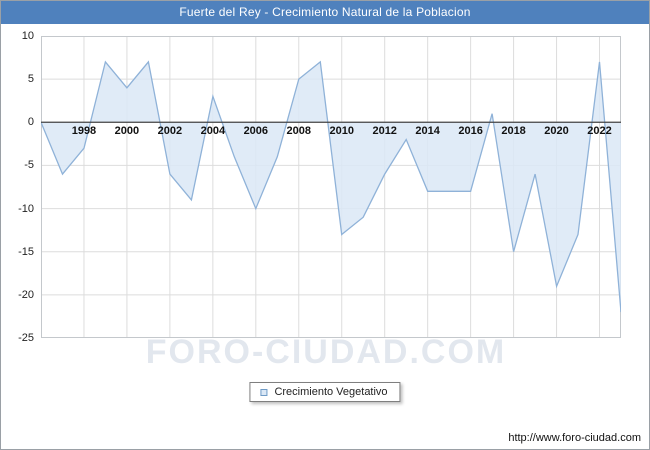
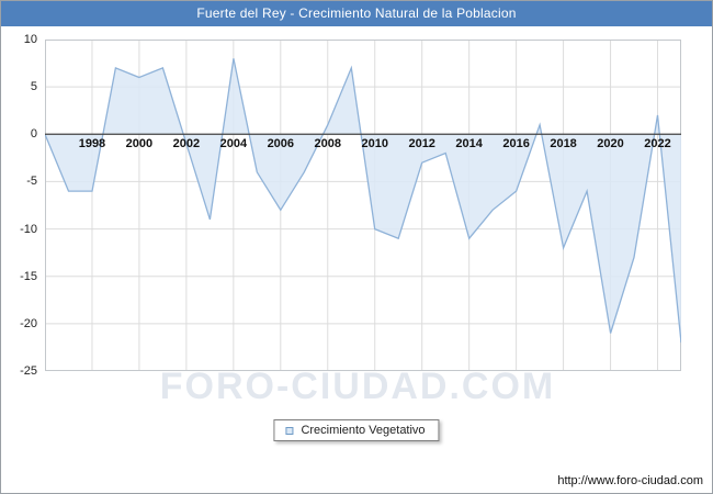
1998: -3 -> -6
2000: 4 -> 6
2002: -6 -> -1
2004: 3 -> 8
2006: -10 -> -8
2008: 5 -> 1
2010: -13 -> -10
2012: -6 -> -3
2014: -8 -> -11
2016: -8 -> -6
2018: -15 -> -12
2020: -19 -> -21
2022: 7 -> 2
